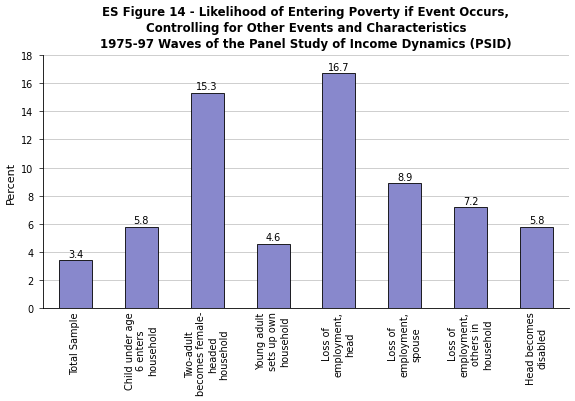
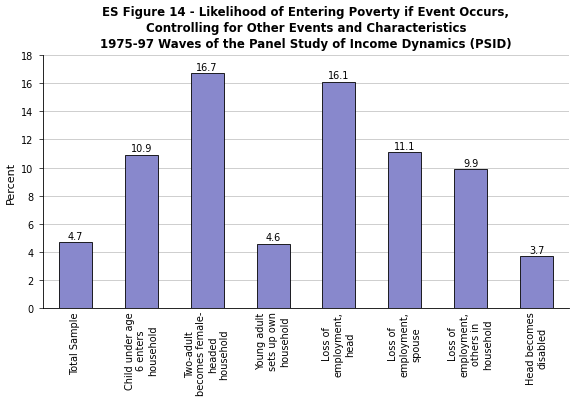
Total Sample: 3.4 -> 4.7
Child under age 6 enters household: 5.8 -> 10.9
Two-adult becomes female- headed household: 15.3 -> 16.7
Loss of employment, head: 16.7 -> 16.1
Loss of employment, spouse: 8.9 -> 11.1
Loss of employment, others in household: 7.2 -> 9.9
Head becomes disabled: 5.8 -> 3.7
